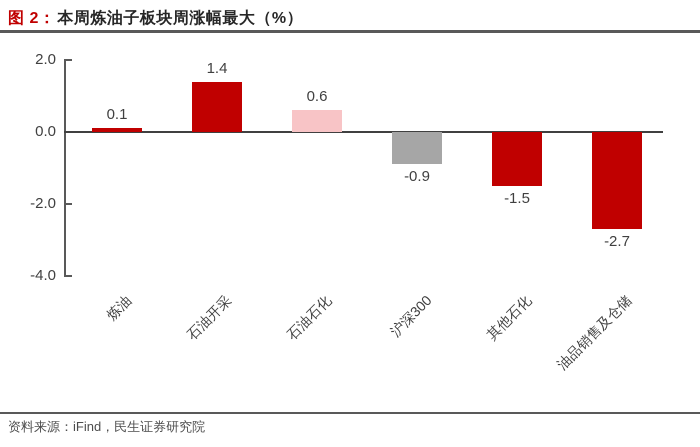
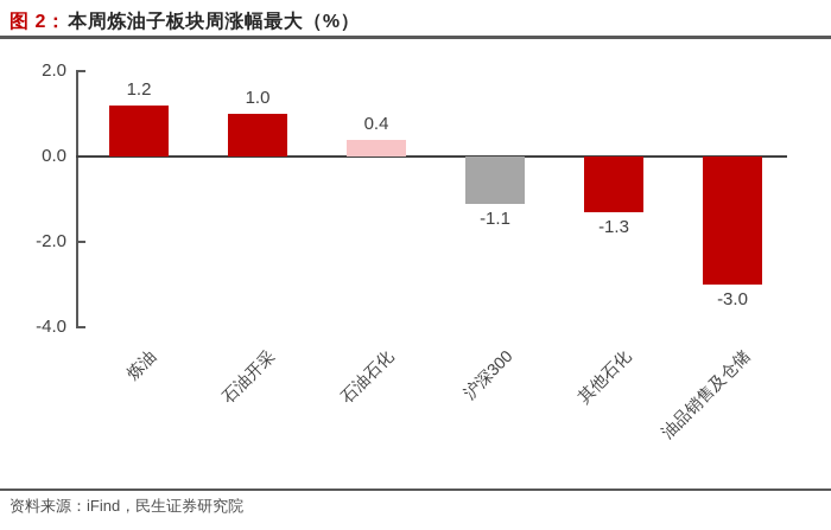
炼油: 0.1 -> 1.2
石油开采: 1.4 -> 1.0
石油石化: 0.6 -> 0.4
沪深300: -0.9 -> -1.1
其他石化: -1.5 -> -1.3
油品销售及仓储: -2.7 -> -3.0
